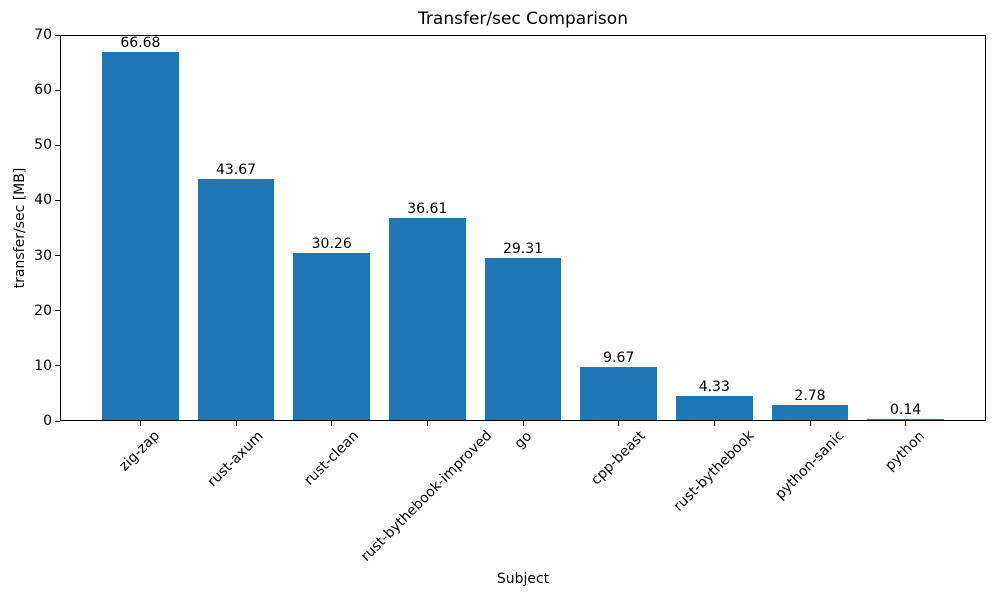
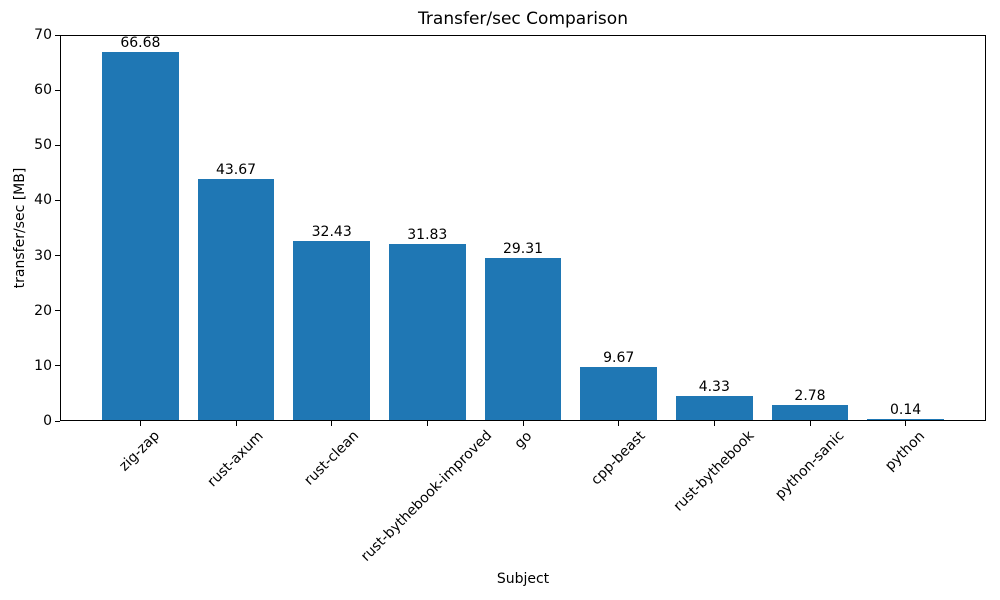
rust-clean: 30.26 -> 32.43
rust-bythebook-improved: 36.61 -> 31.83
